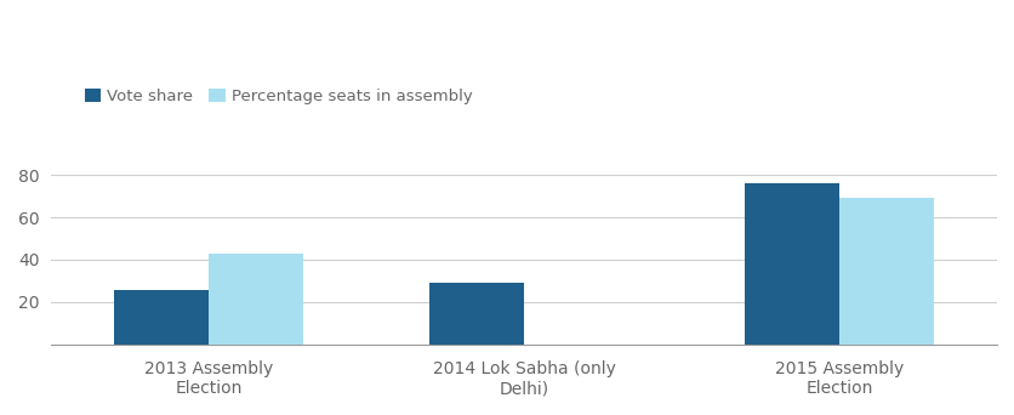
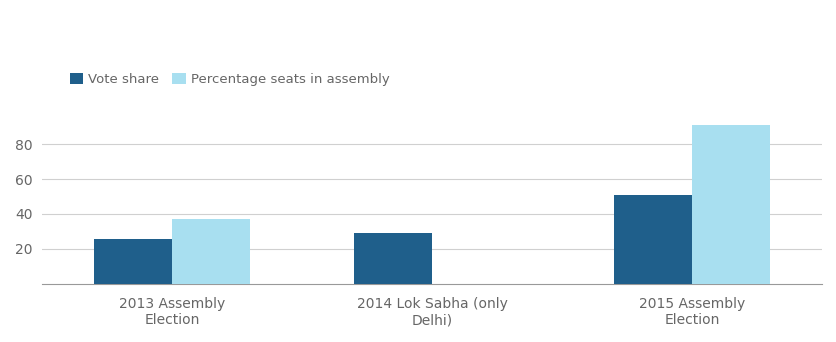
Percentage seats in assembly/2013 Assembly Election: 43 -> 37
Vote share/2015 Assembly Election: 76 -> 51
Percentage seats in assembly/2015 Assembly Election: 69 -> 91
